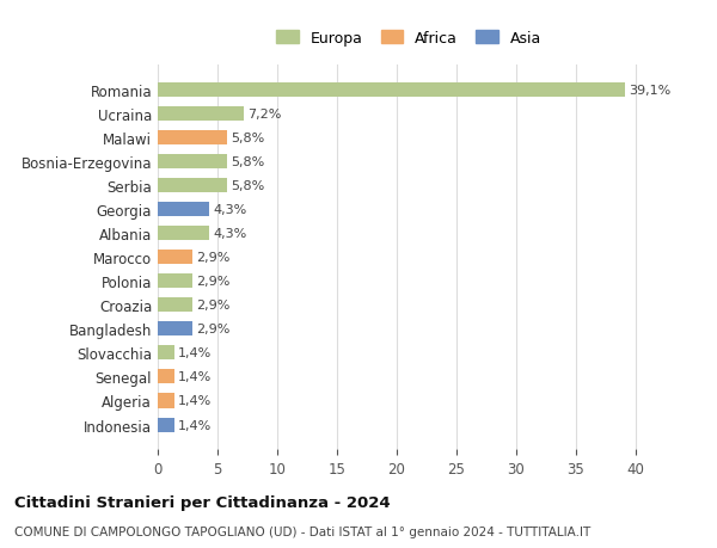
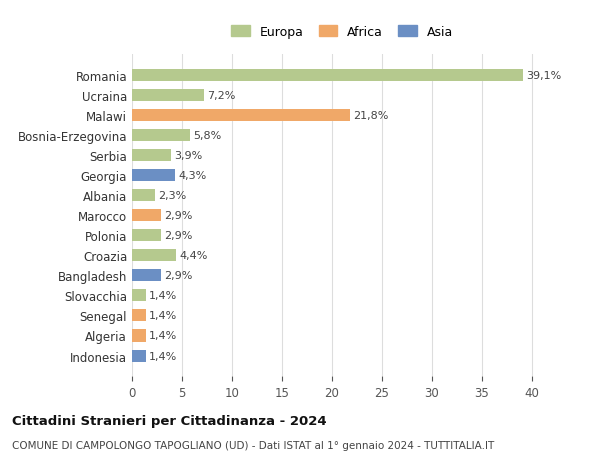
Malawi: 5,8% -> 21,8%
Serbia: 5,8% -> 3,9%
Albania: 4,3% -> 2,3%
Croazia: 2,9% -> 4,4%
